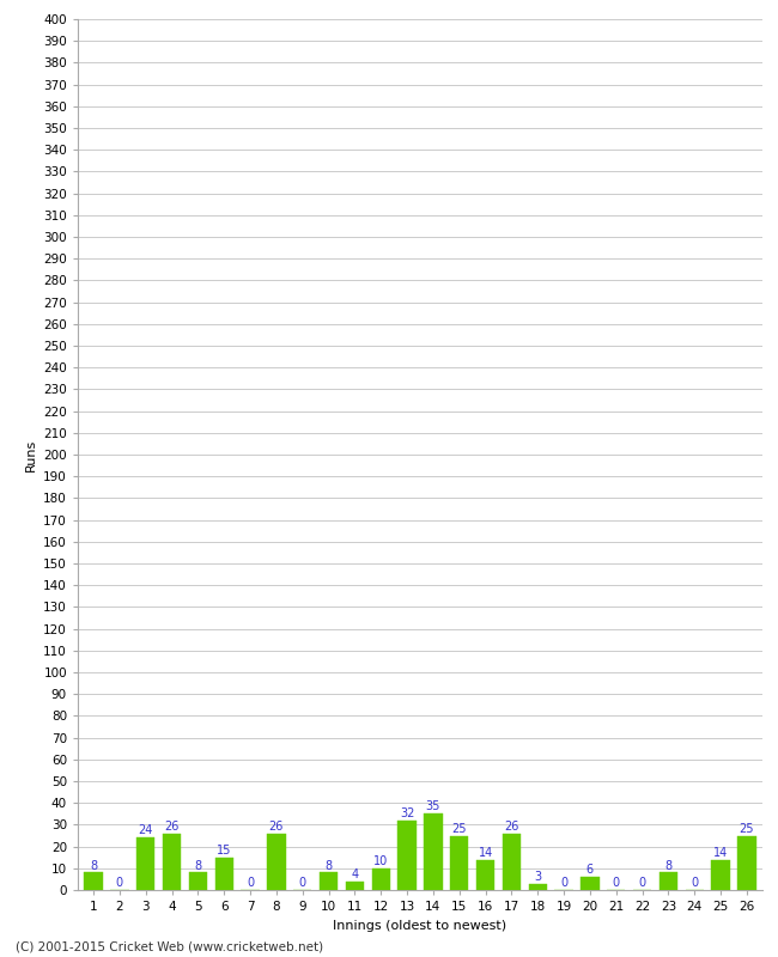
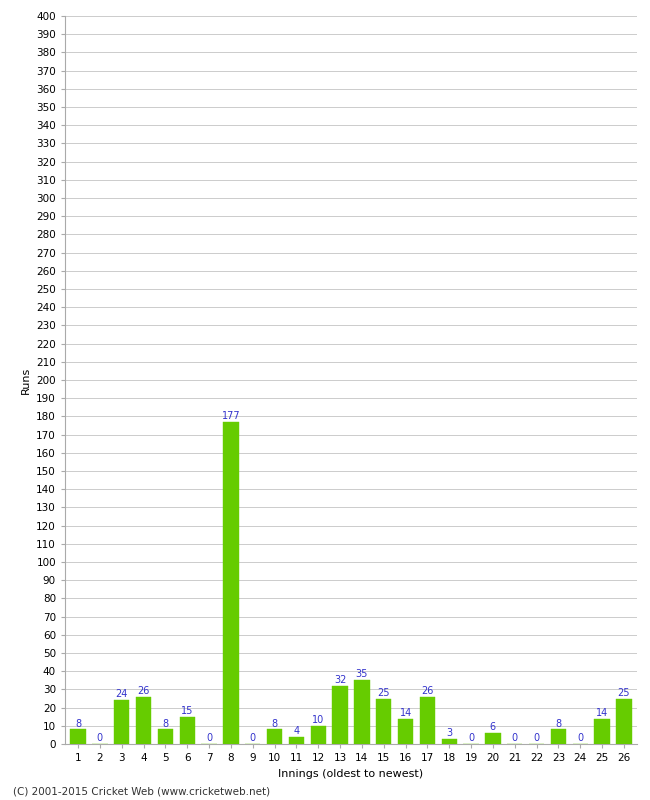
8: 26 -> 177
